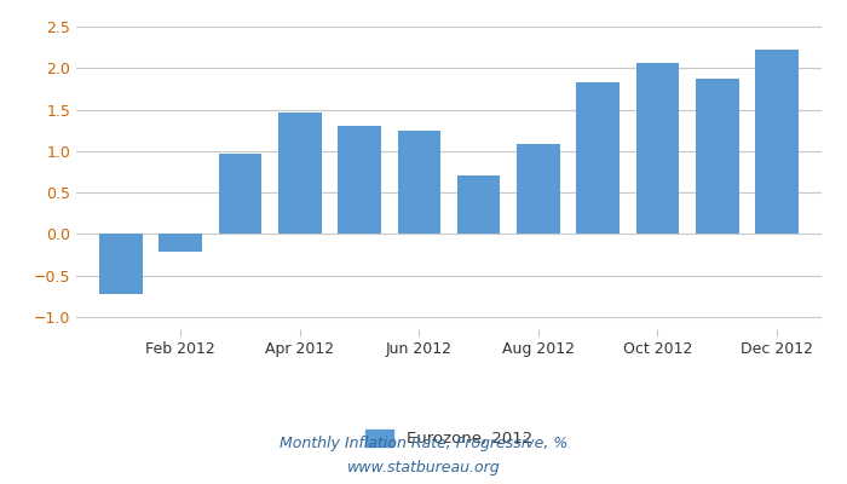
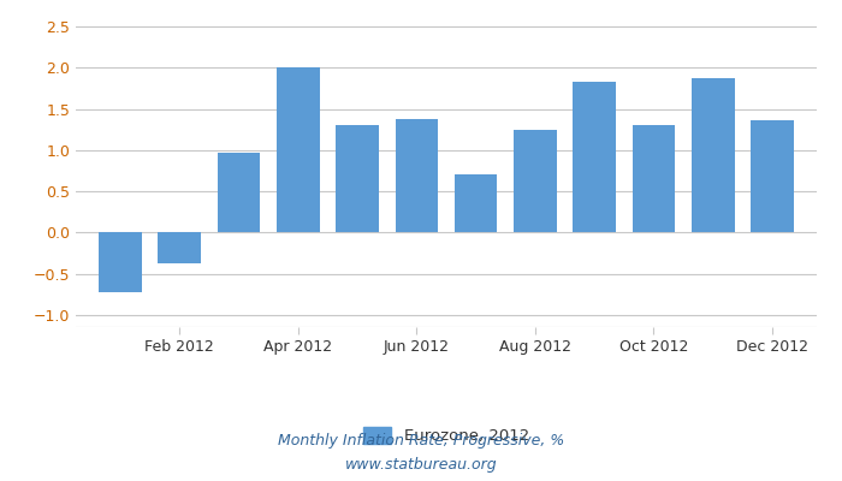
Feb 2012: -0.22 -> -0.38
Apr 2012: 1.46 -> 2.00
Jun 2012: 1.24 -> 1.38
Aug 2012: 1.08 -> 1.24
Oct 2012: 2.06 -> 1.30
Dec 2012: 2.22 -> 1.36
